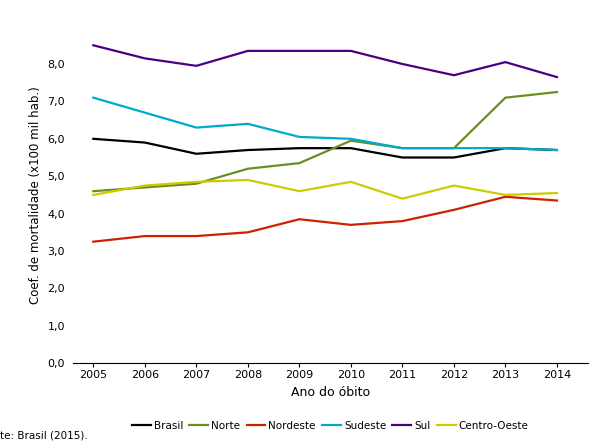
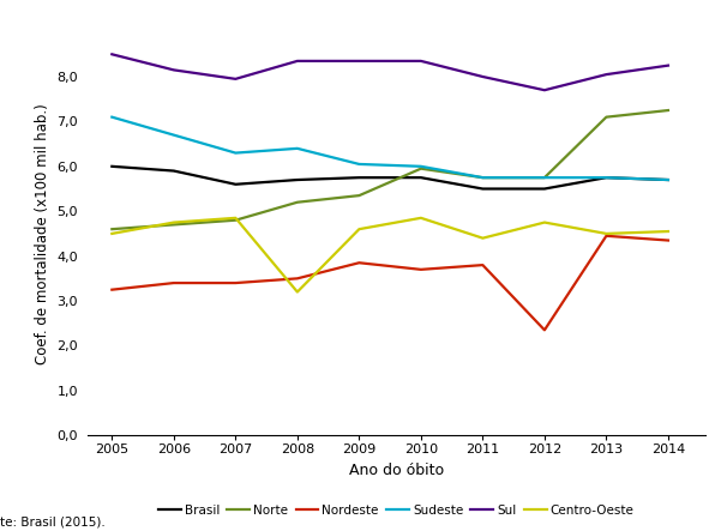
Centro-Oeste/2008: 4,90 -> 3,20
Nordeste/2012: 4,10 -> 2,35
Sul/2014: 7,65 -> 8,25
